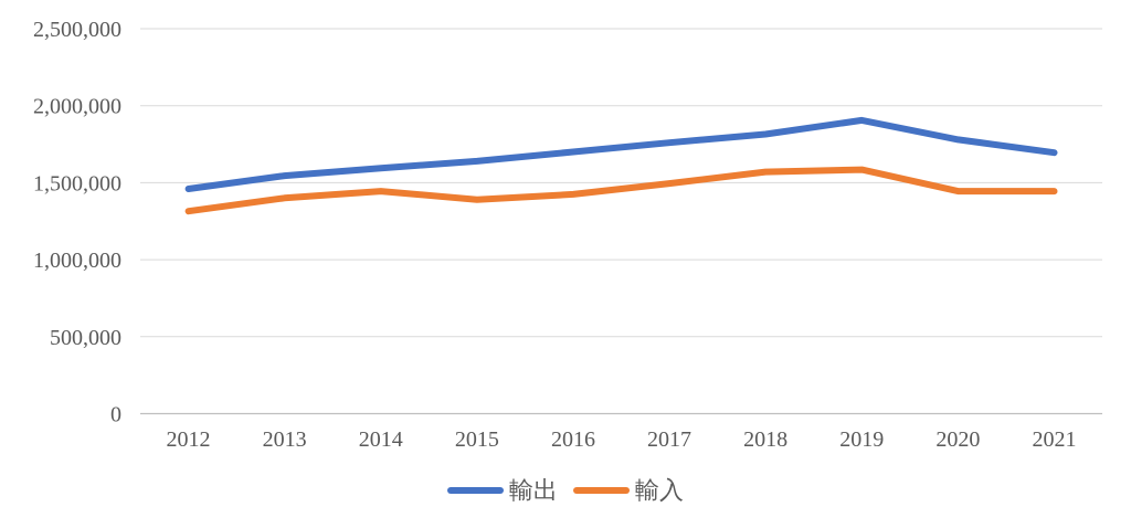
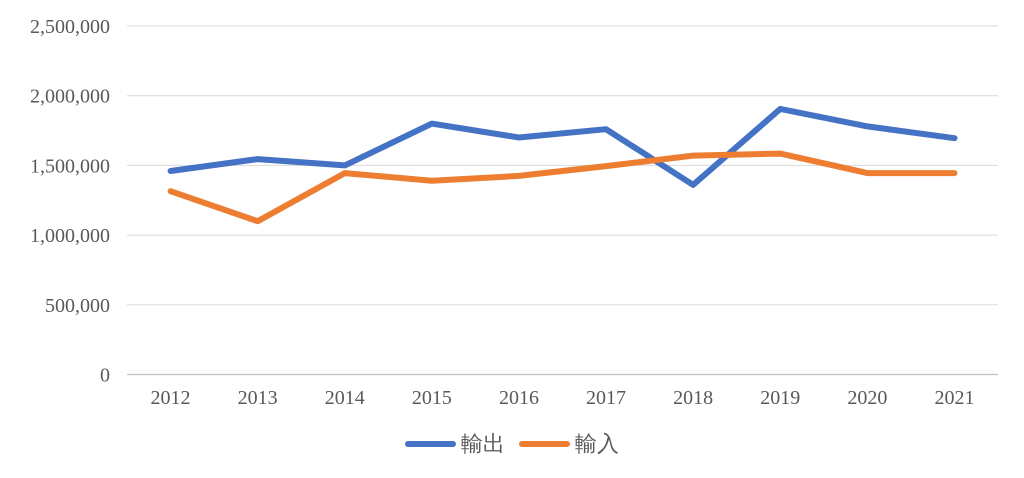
輸入/2013: 1400000 -> 1100000
輸出/2014: 1600000 -> 1500000
輸出/2015: 1640000 -> 1800000
輸出/2018: 1820000 -> 1360000
